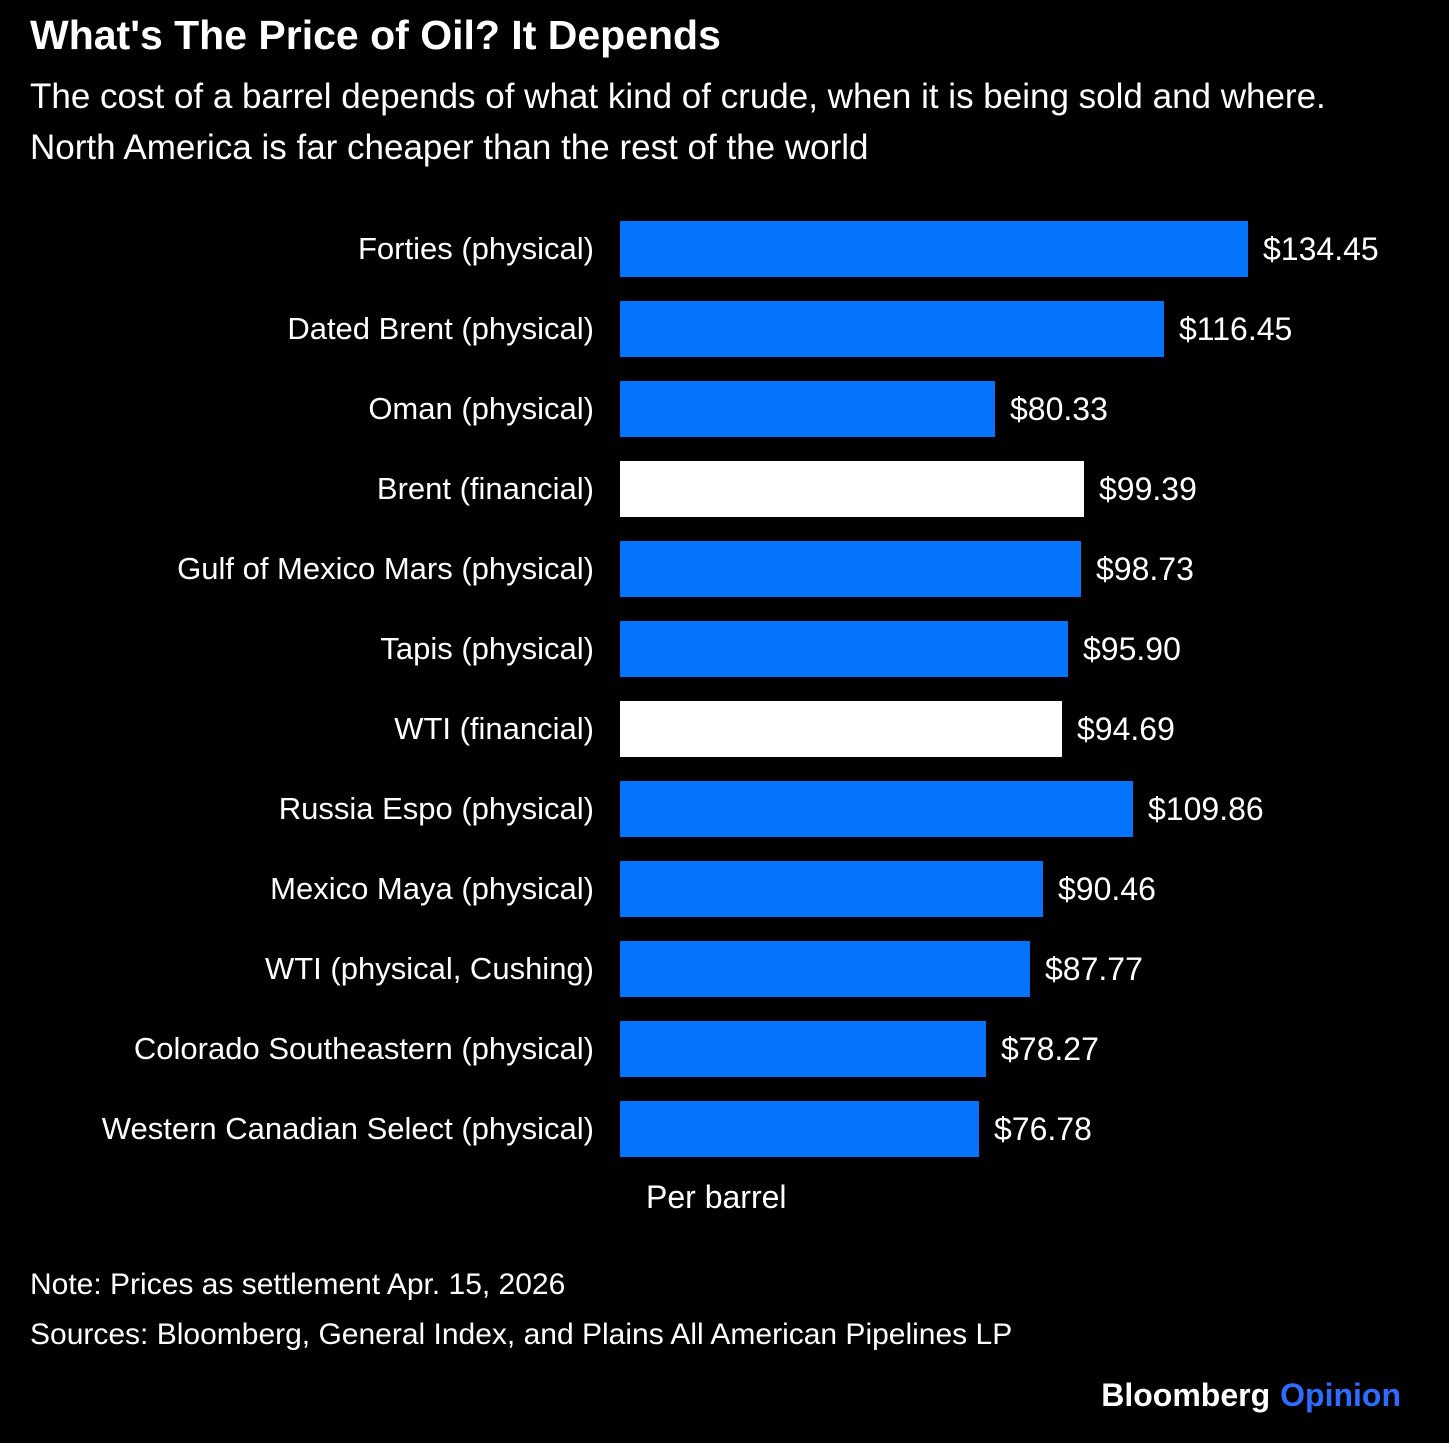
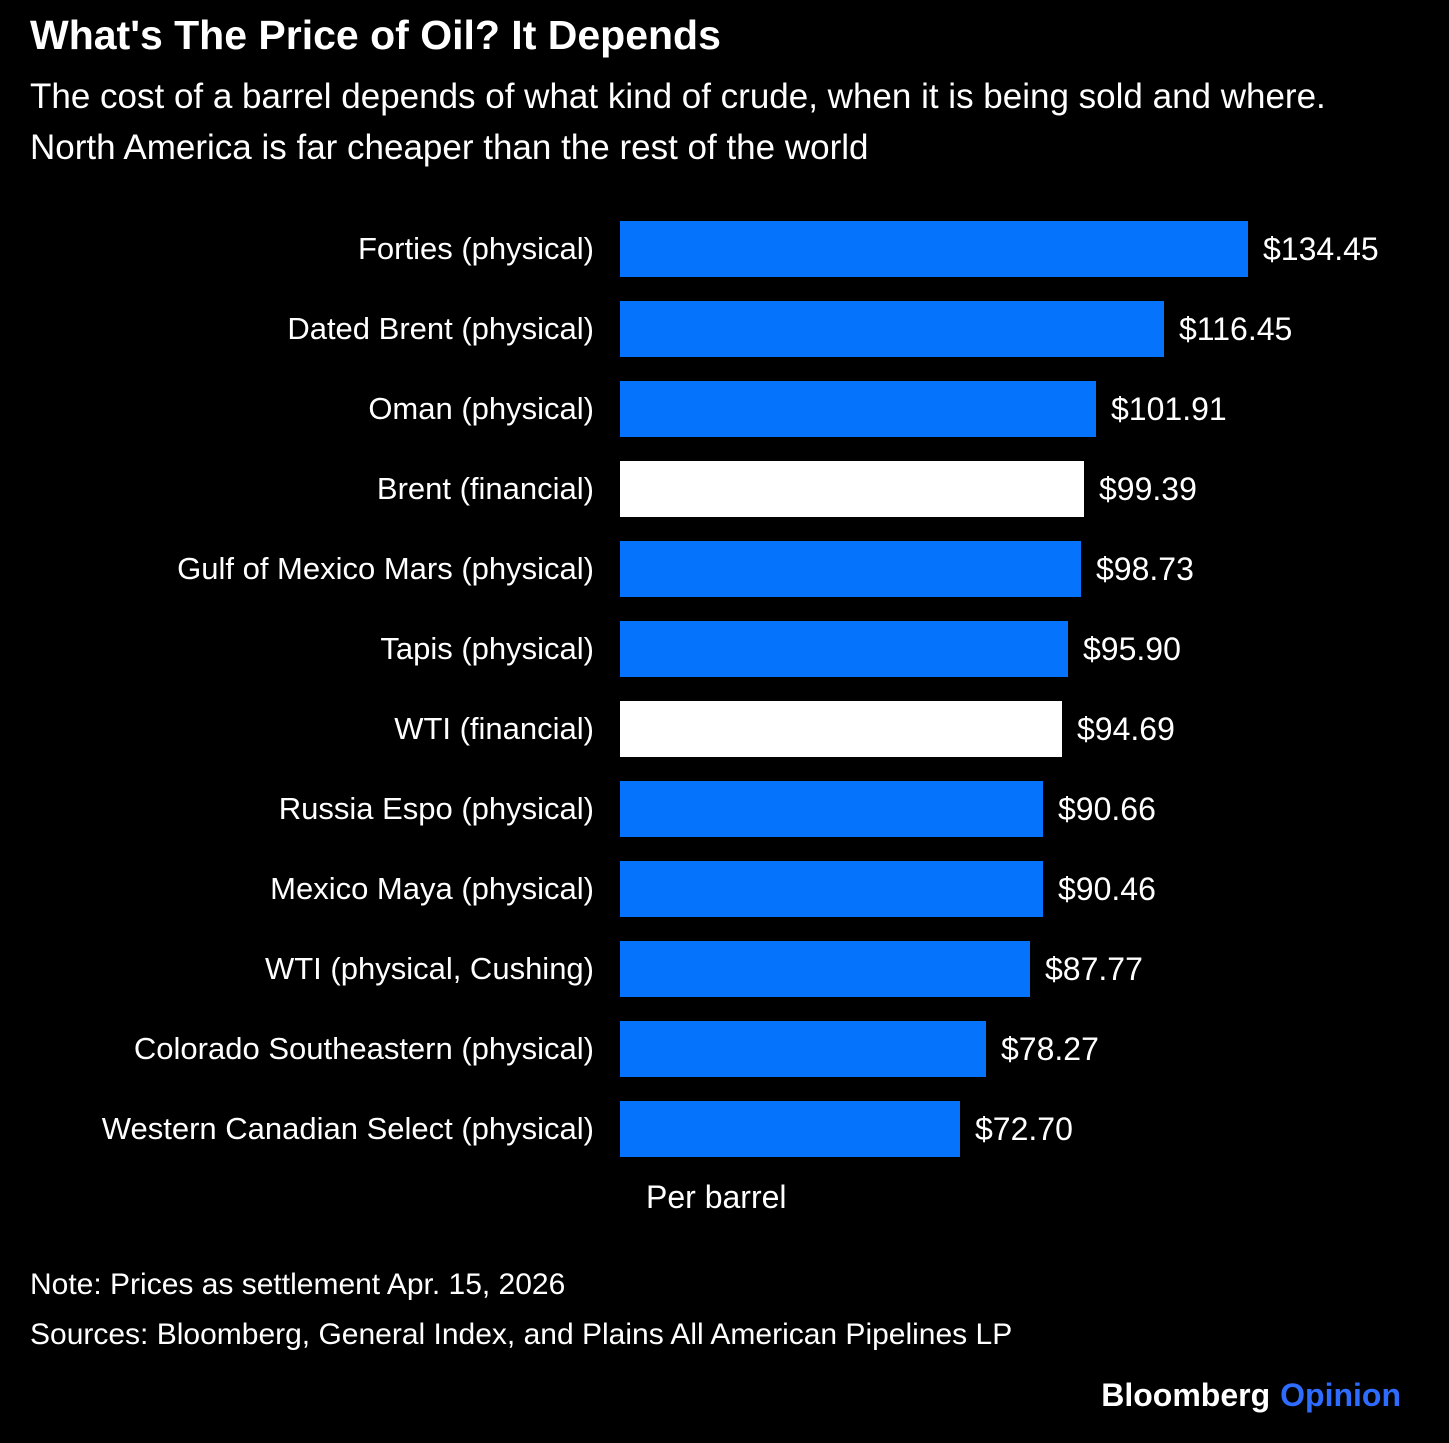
Oman (physical): $80.33 -> $101.91
Russia Espo (physical): $109.86 -> $90.66
Western Canadian Select (physical): $76.78 -> $72.70
